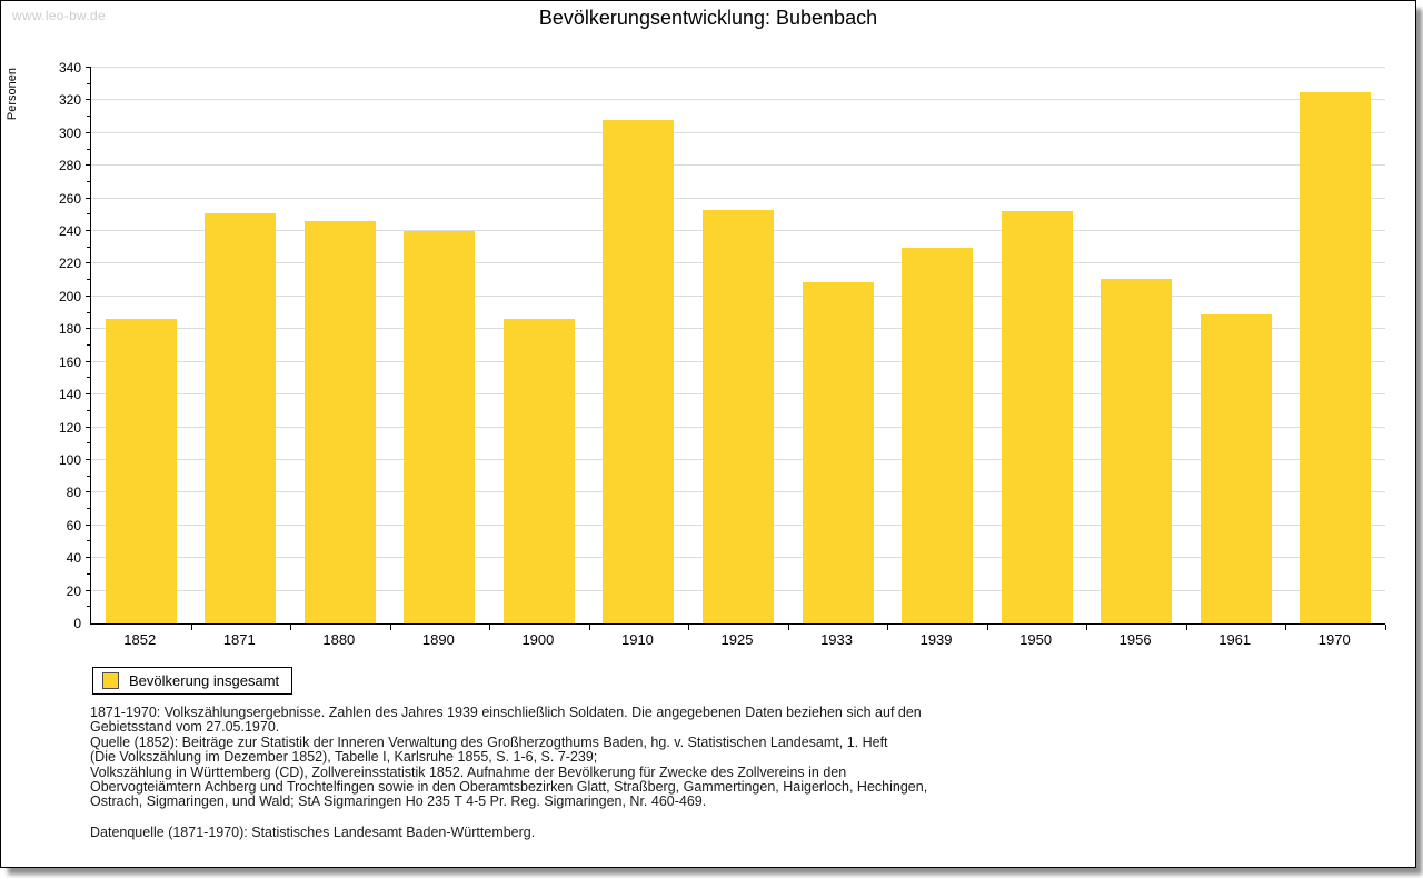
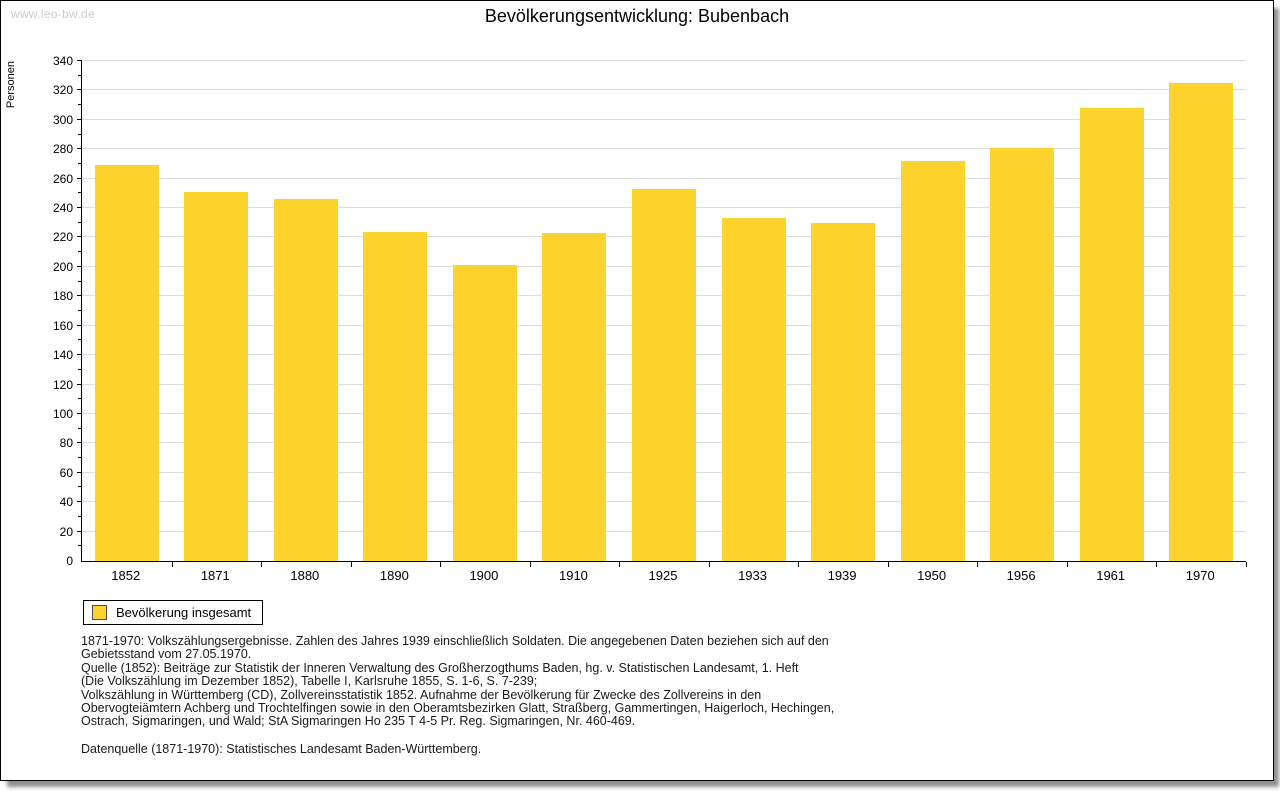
1852: 186 -> 269
1890: 240 -> 224
1900: 186 -> 201
1910: 308 -> 223
1933: 209 -> 233
1950: 252 -> 272
1956: 211 -> 281
1961: 189 -> 308
